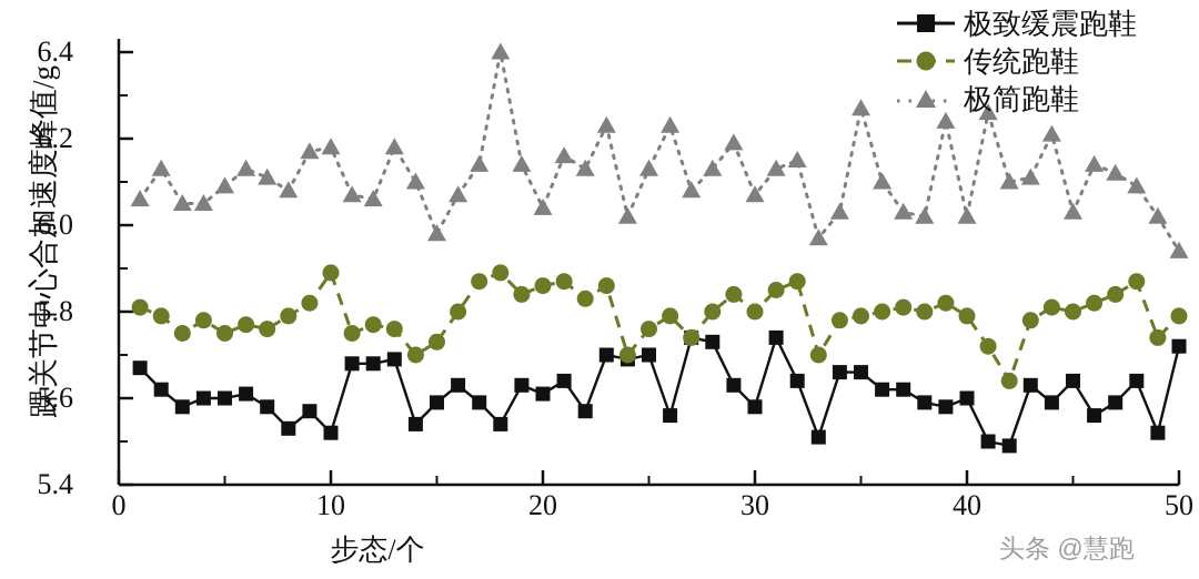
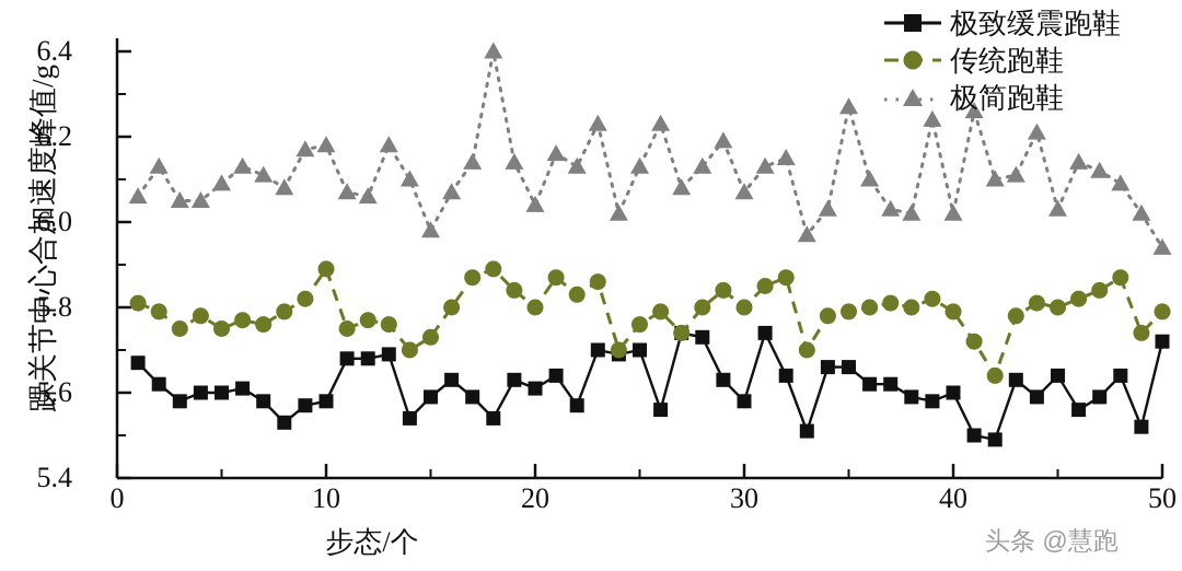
极致缓震跑鞋/10: 5.52 -> 5.58
传统跑鞋/20: 5.86 -> 5.80
